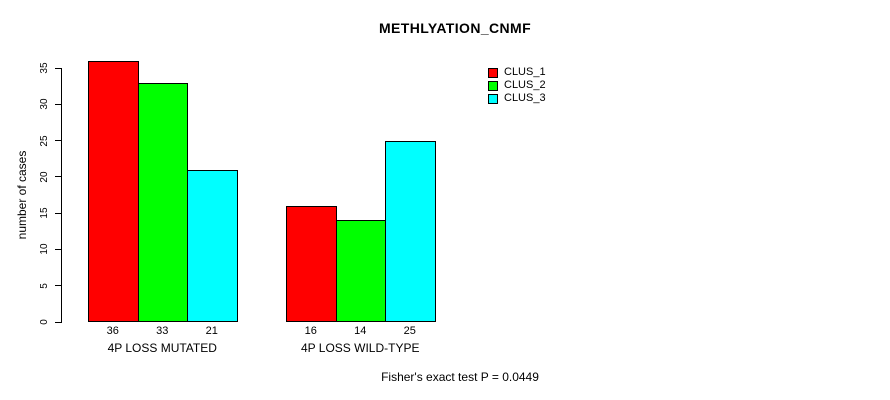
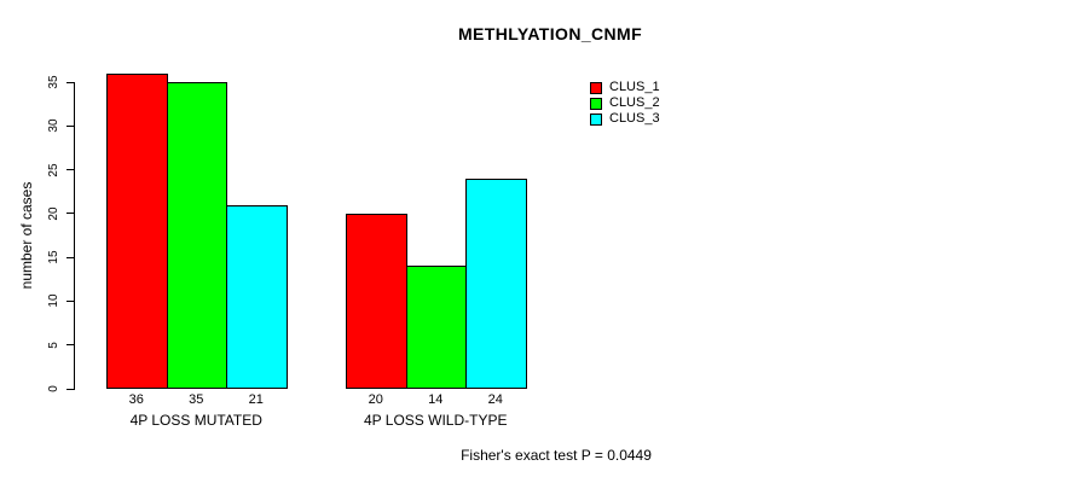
CLUS_2/4P LOSS MUTATED: 33 -> 35
CLUS_1/4P LOSS WILD-TYPE: 16 -> 20
CLUS_3/4P LOSS WILD-TYPE: 25 -> 24
